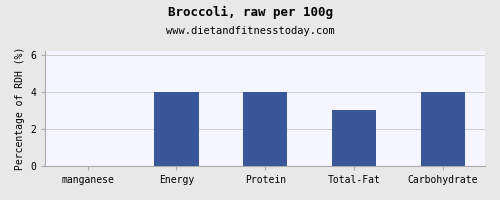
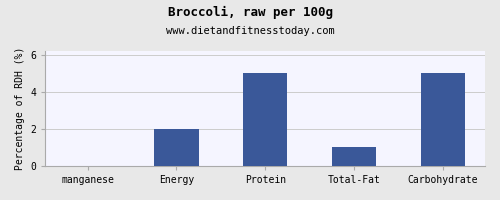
Energy: 4 -> 2
Protein: 4 -> 5
Total-Fat: 3 -> 1
Carbohydrate: 4 -> 5
